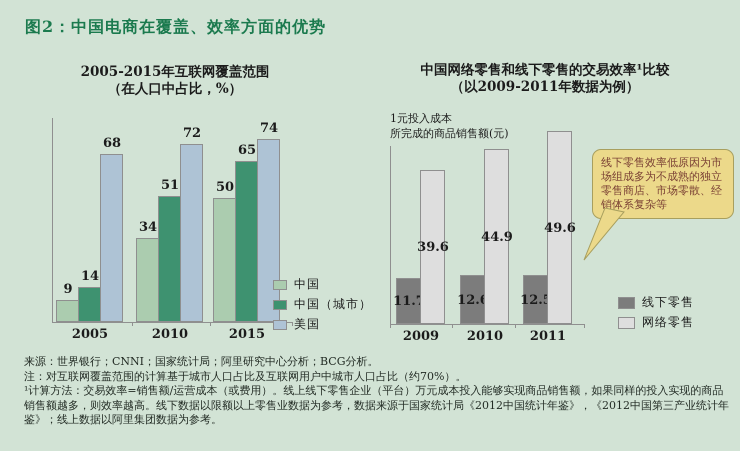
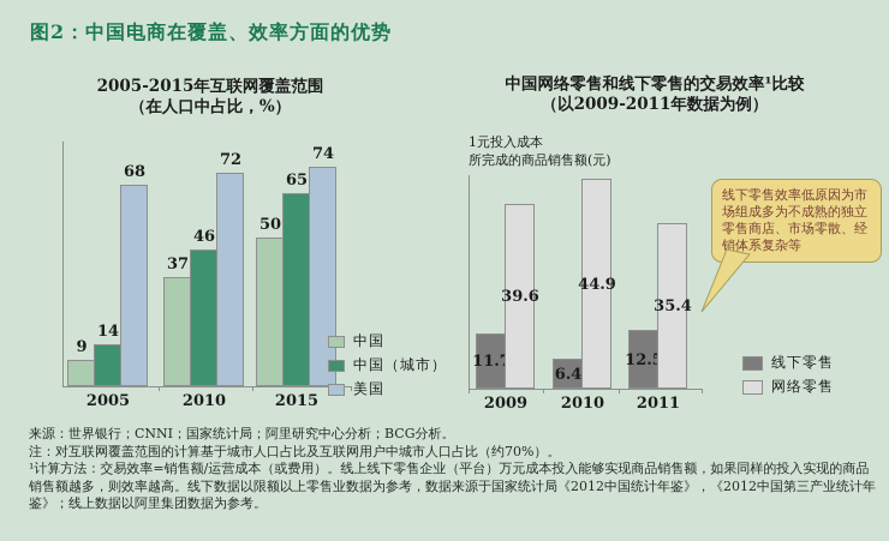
2005-2015年互联网覆盖范围/中国/2010: 34 -> 37
2005-2015年互联网覆盖范围/中国（城市）/2010: 51 -> 46
中国网络零售和线下零售的交易效率¹比较/线下零售/2010: 12.6 -> 6.4
中国网络零售和线下零售的交易效率¹比较/网络零售/2011: 49.6 -> 35.4
